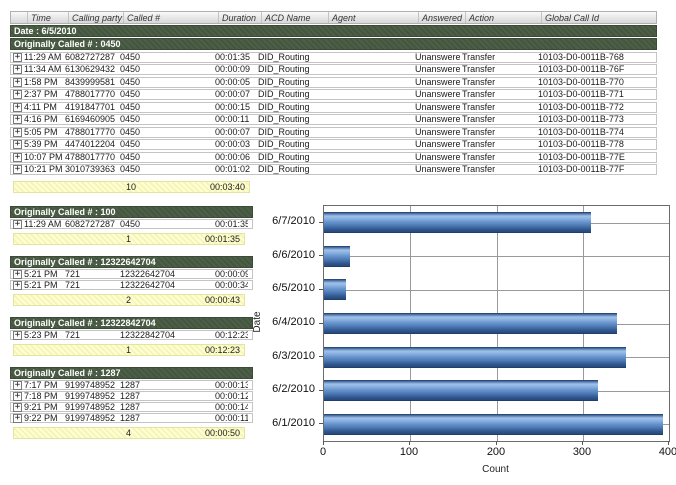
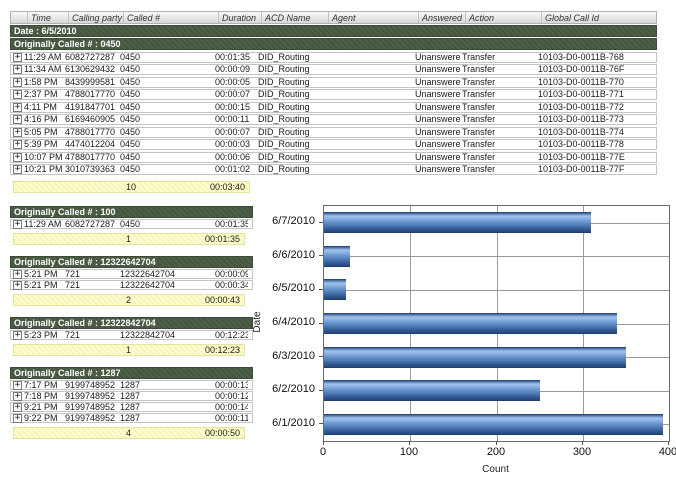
6/2/2010: 320 -> 250
